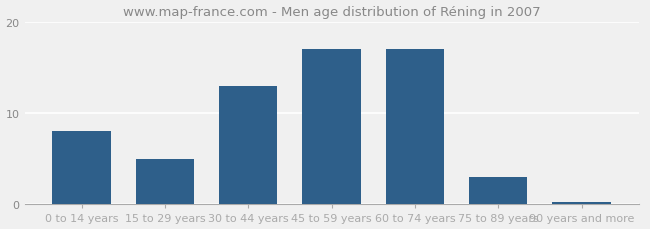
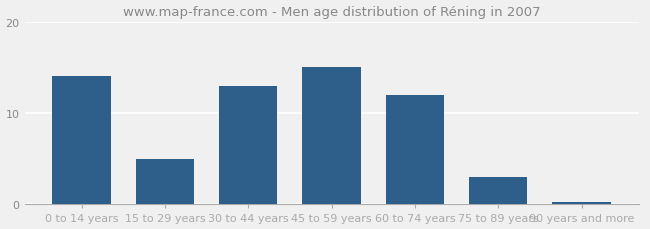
0 to 14 years: 8.0 -> 14.0
45 to 59 years: 17.0 -> 15.0
60 to 74 years: 17.0 -> 12.0
